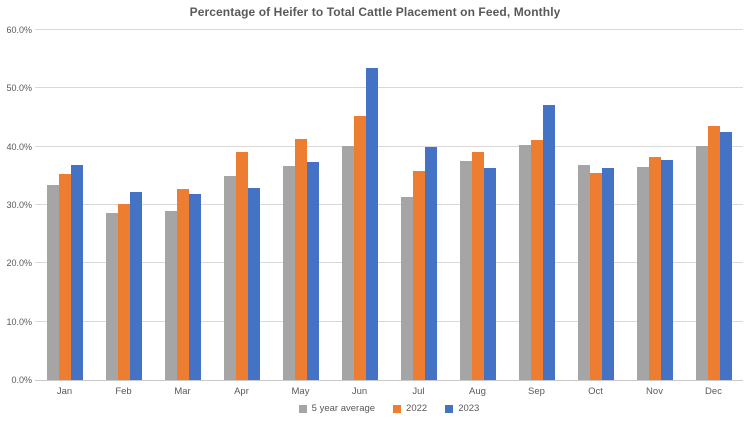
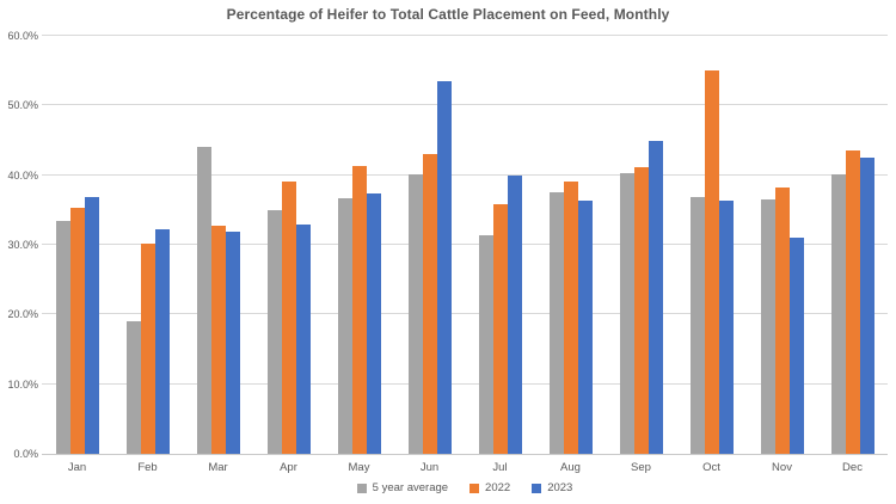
5 year average/Feb: 29% -> 19%
5 year average/Mar: 29% -> 44%
2022/Jun: 45% -> 43%
2023/Sep: 47% -> 45%
2022/Oct: 36% -> 55%
2023/Nov: 38% -> 31%
